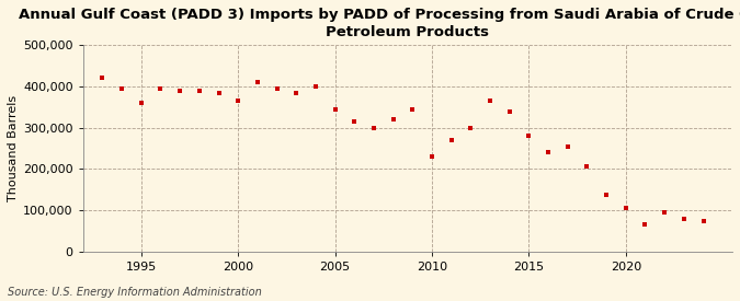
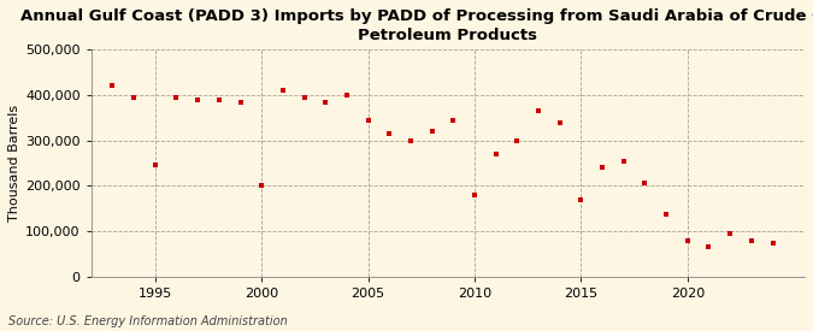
1995: 360,000 -> 245,000
2000: 365,000 -> 200,000
2010: 230,000 -> 180,000
2015: 280,000 -> 170,000
2020: 105,000 -> 80,000
